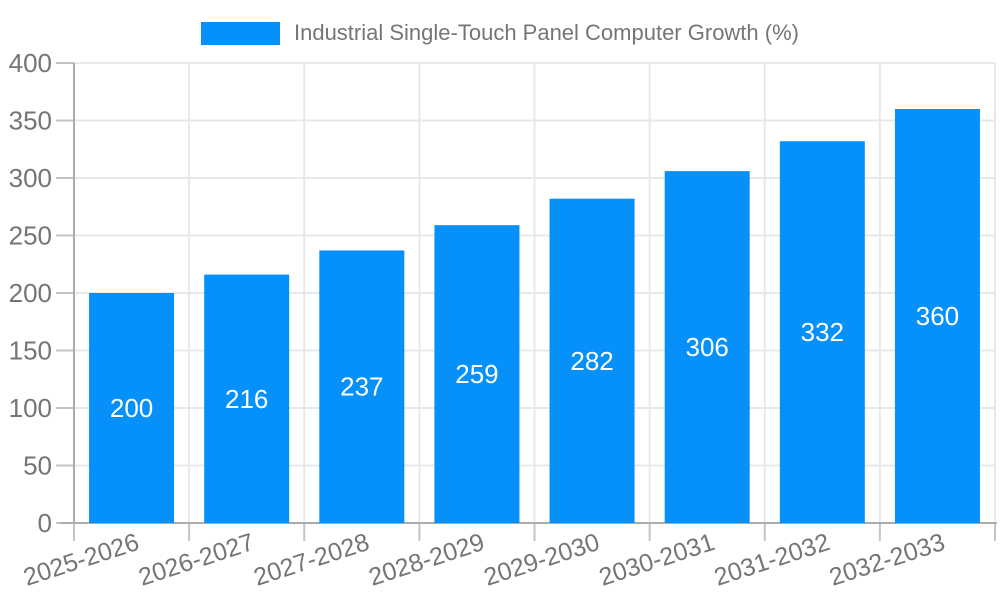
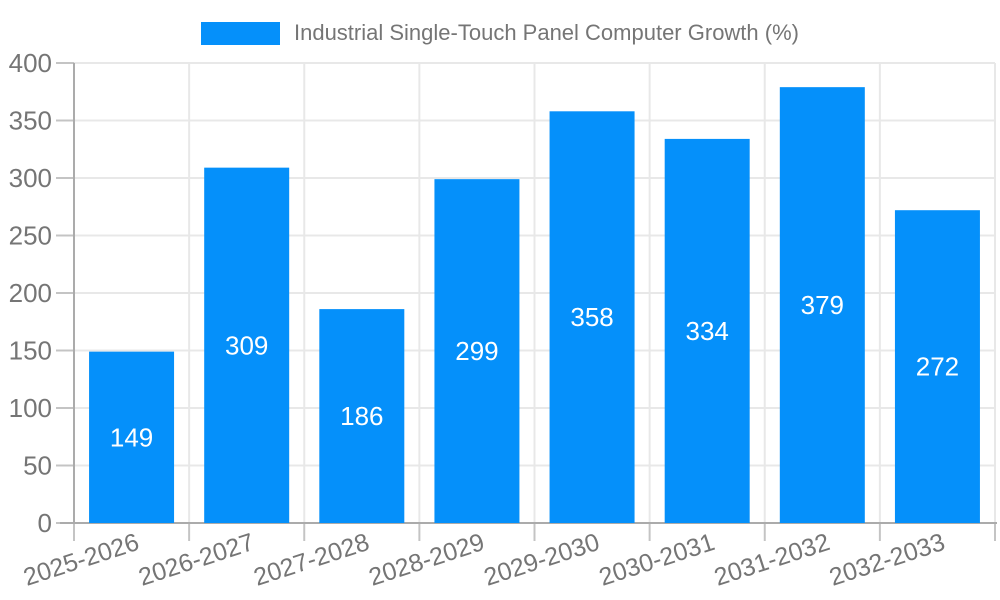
2025-2026: 200 -> 149
2026-2027: 216 -> 309
2027-2028: 237 -> 186
2028-2029: 259 -> 299
2029-2030: 282 -> 358
2030-2031: 306 -> 334
2031-2032: 332 -> 379
2032-2033: 360 -> 272
